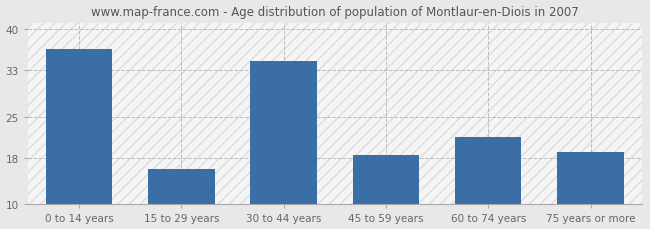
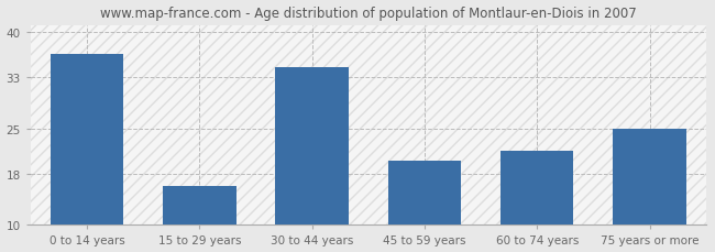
45 to 59 years: 18.5 -> 20.0
75 years or more: 19.0 -> 25.0
